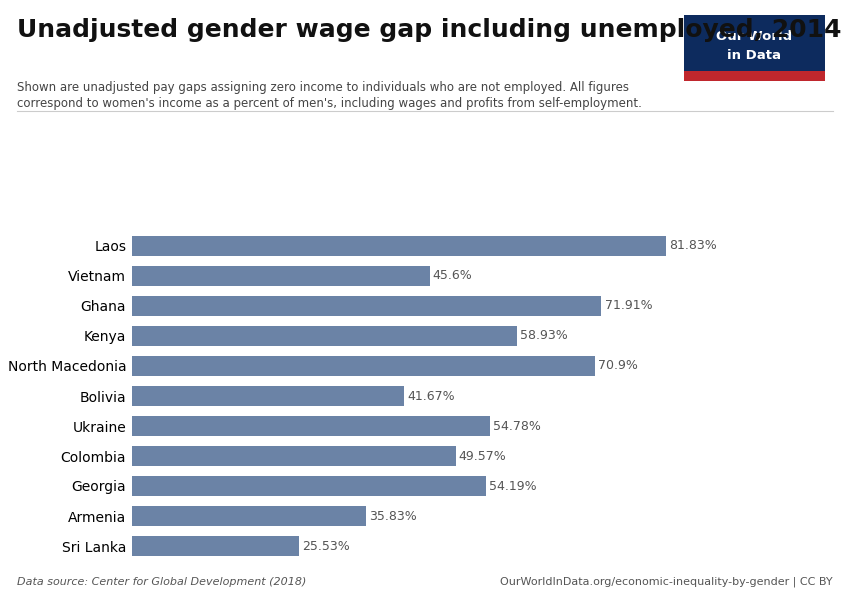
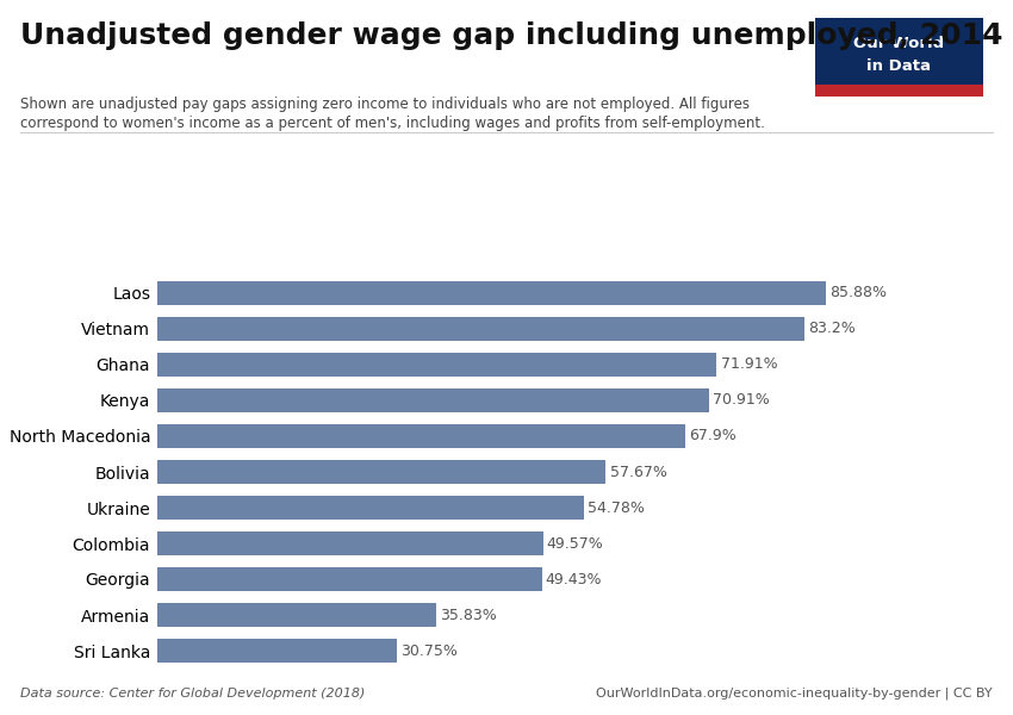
Laos: 81.83% -> 85.88%
Vietnam: 45.6% -> 83.2%
Kenya: 58.93% -> 70.91%
North Macedonia: 70.9% -> 67.9%
Bolivia: 41.67% -> 57.67%
Georgia: 54.19% -> 49.43%
Sri Lanka: 25.53% -> 30.75%
